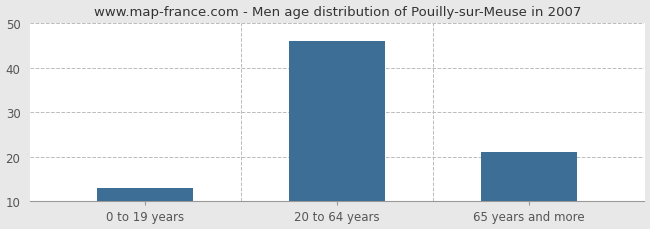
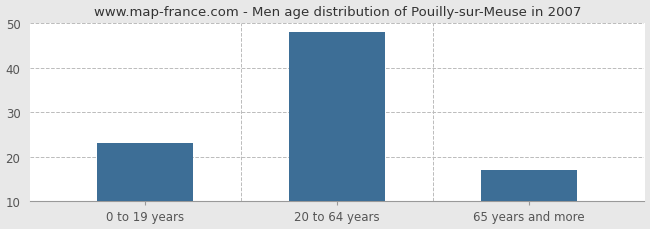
0 to 19 years: 13 -> 23
20 to 64 years: 46 -> 48
65 years and more: 21 -> 17
